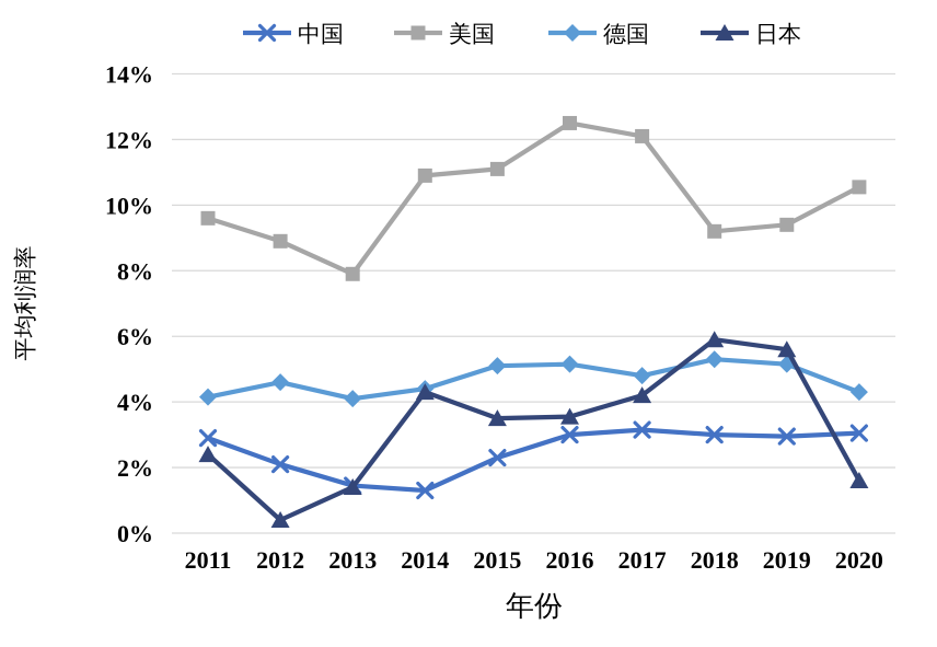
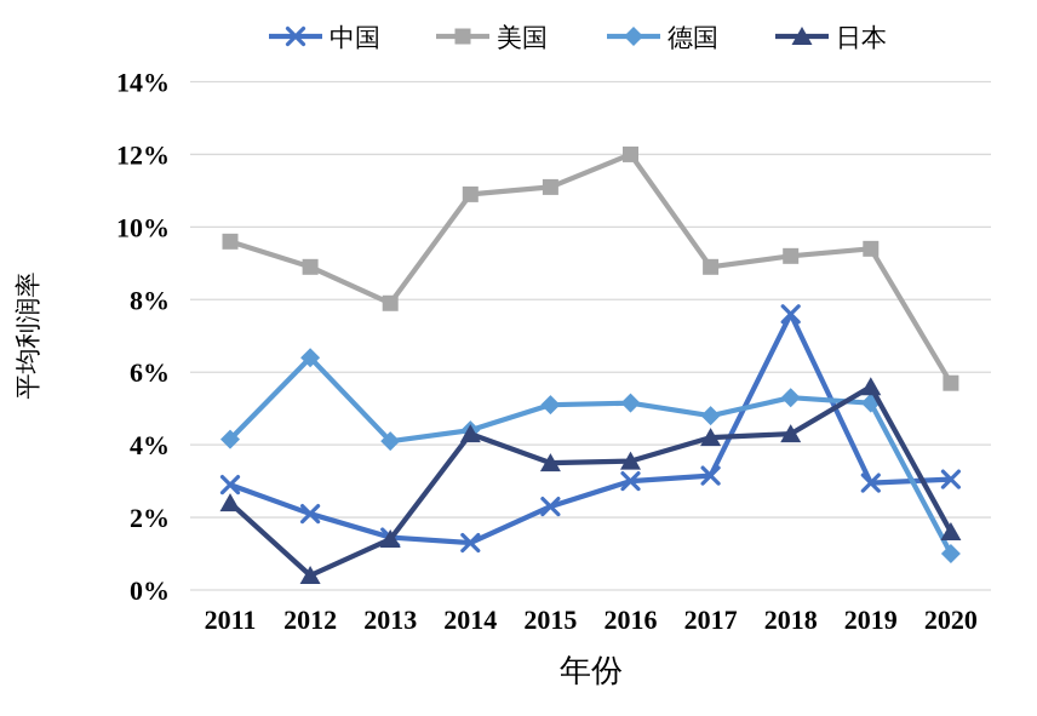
德国/2012: 4.6% -> 6.4%
美国/2016: 12.5% -> 12.0%
美国/2017: 12.1% -> 8.9%
中国/2018: 3.0% -> 7.6%
日本/2018: 5.9% -> 4.3%
美国/2020: 10.6% -> 5.7%
德国/2020: 4.3% -> 1.0%
